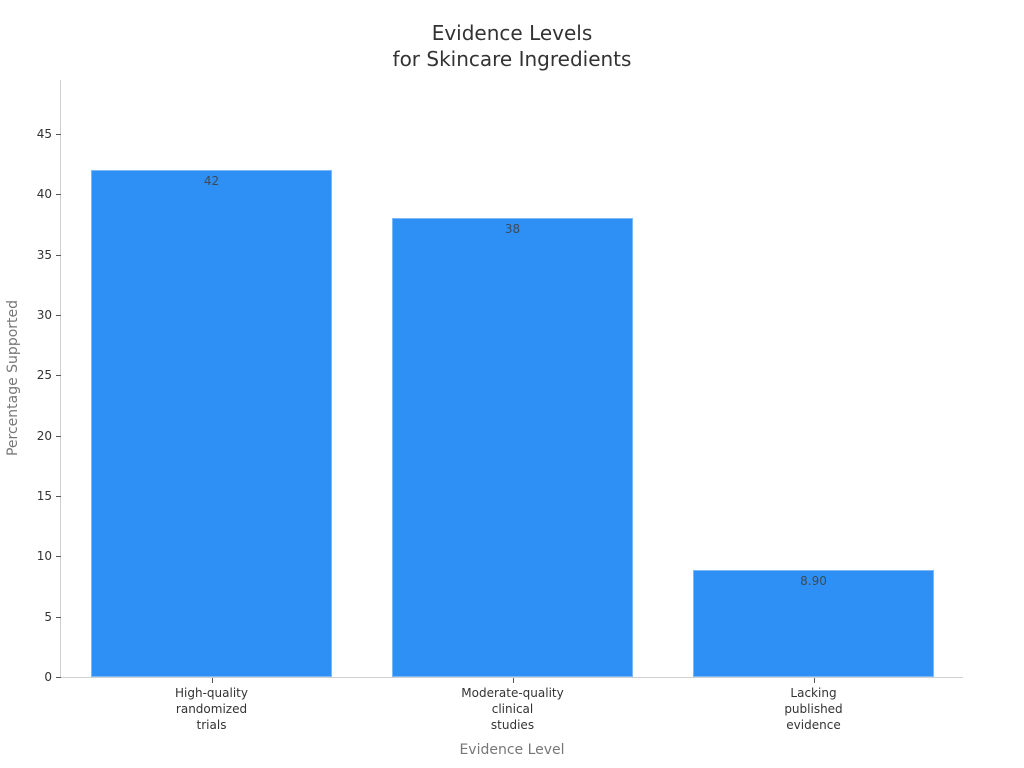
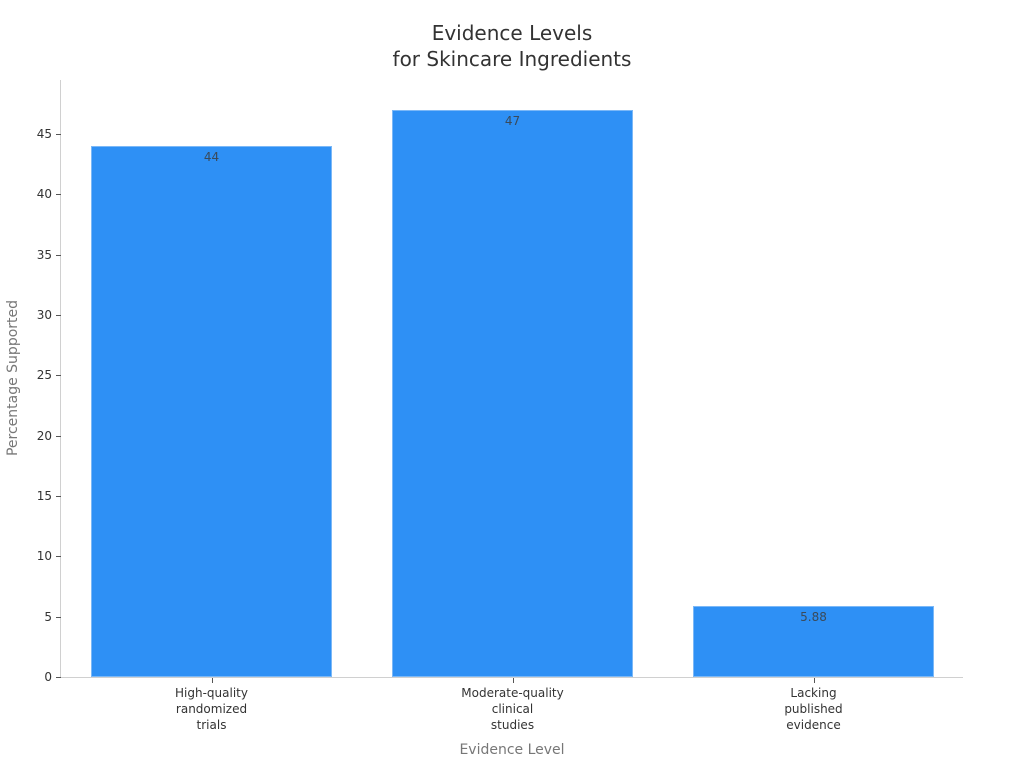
High-quality randomized trials: 42 -> 44
Moderate-quality clinical studies: 38 -> 47
Lacking published evidence: 8.90 -> 5.88
